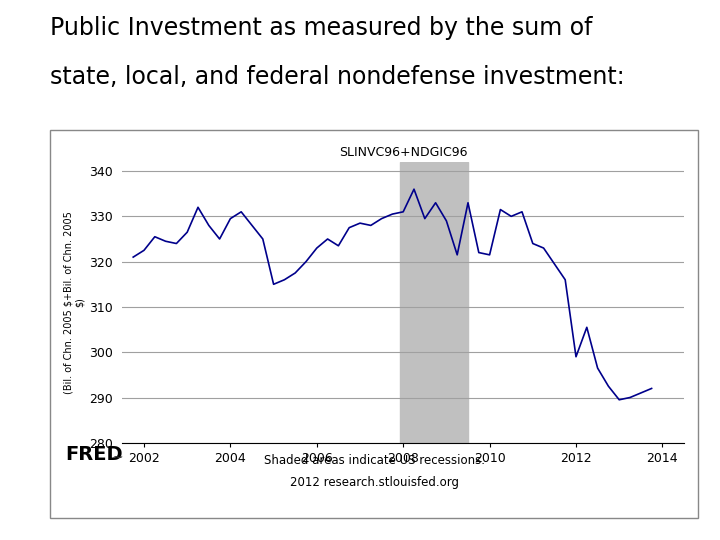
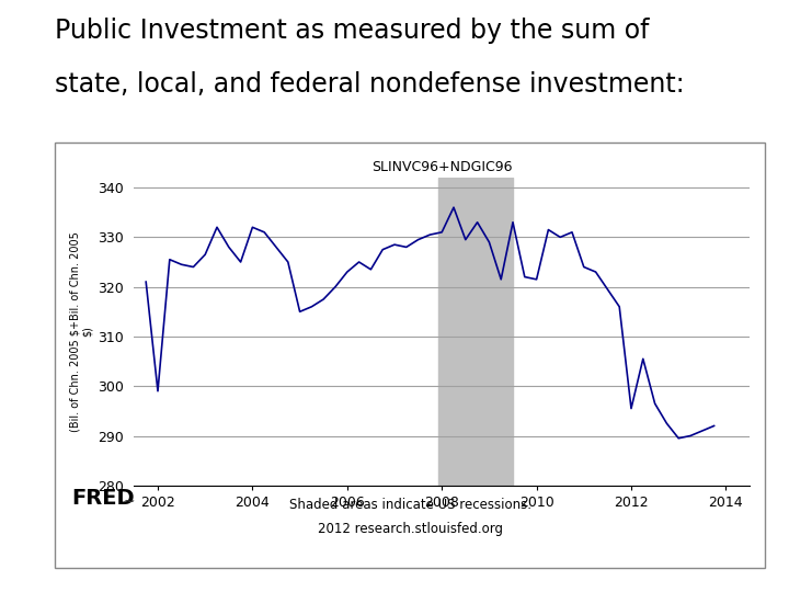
2002: 322.5 -> 299.0
2004: 329.5 -> 332.0
2012: 299.0 -> 295.5
